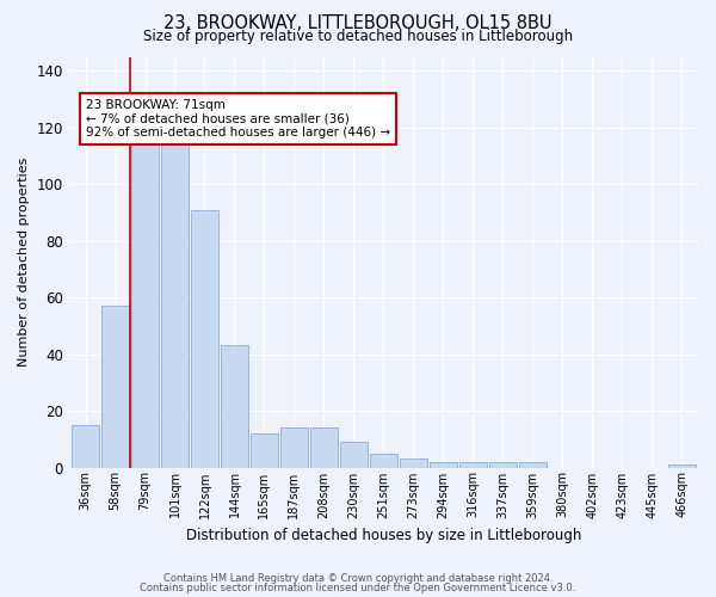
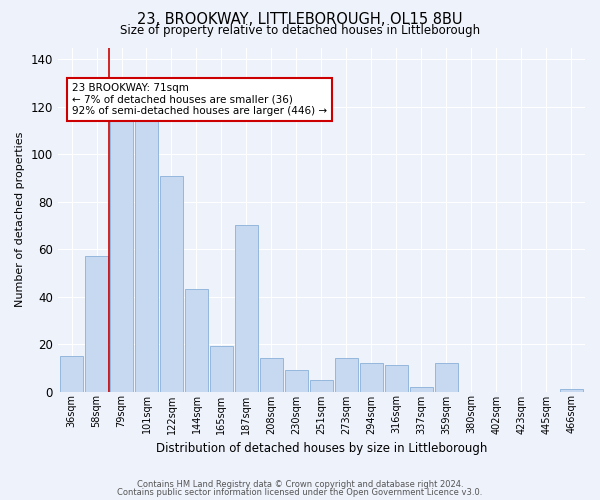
165sqm: 12 -> 19
187sqm: 14 -> 70
273sqm: 3 -> 14
294sqm: 2 -> 12
316sqm: 2 -> 11
359sqm: 2 -> 12
